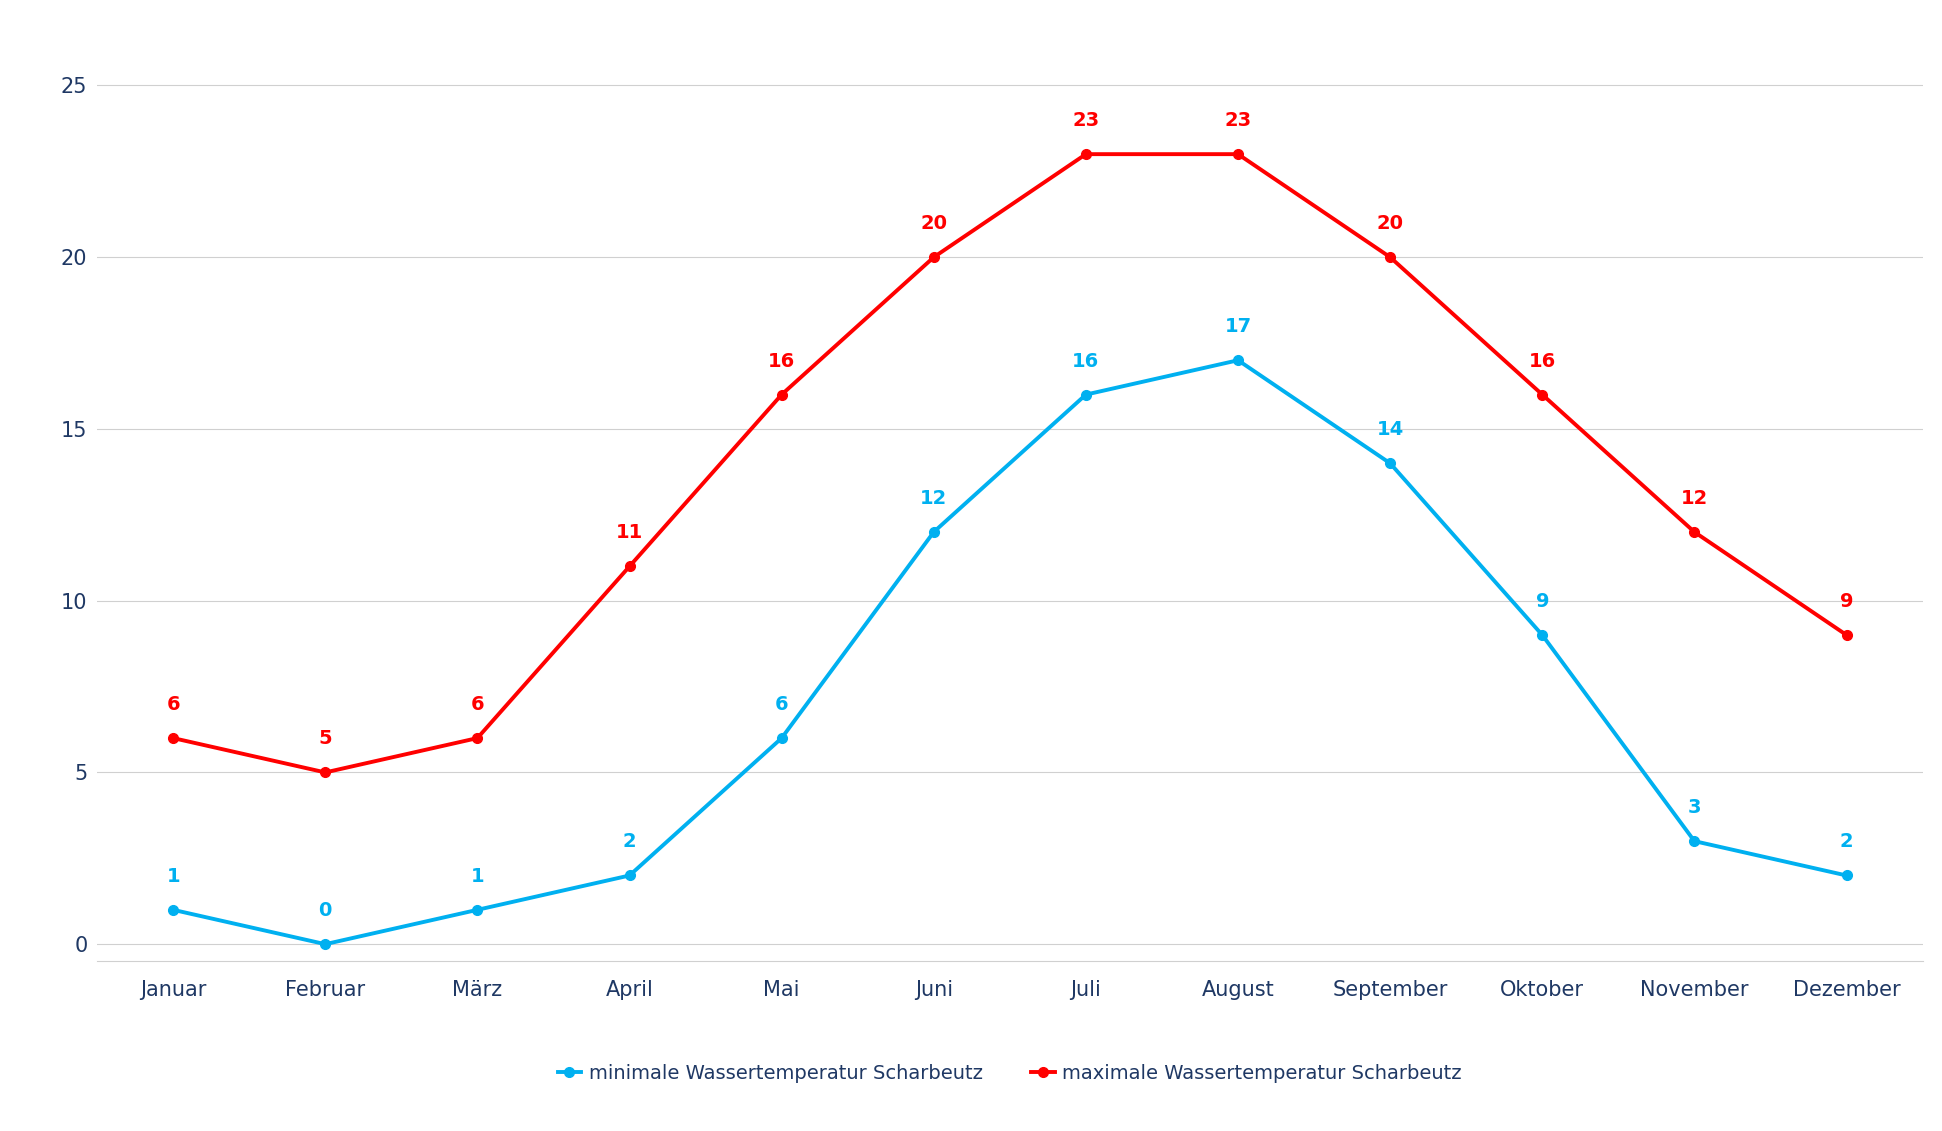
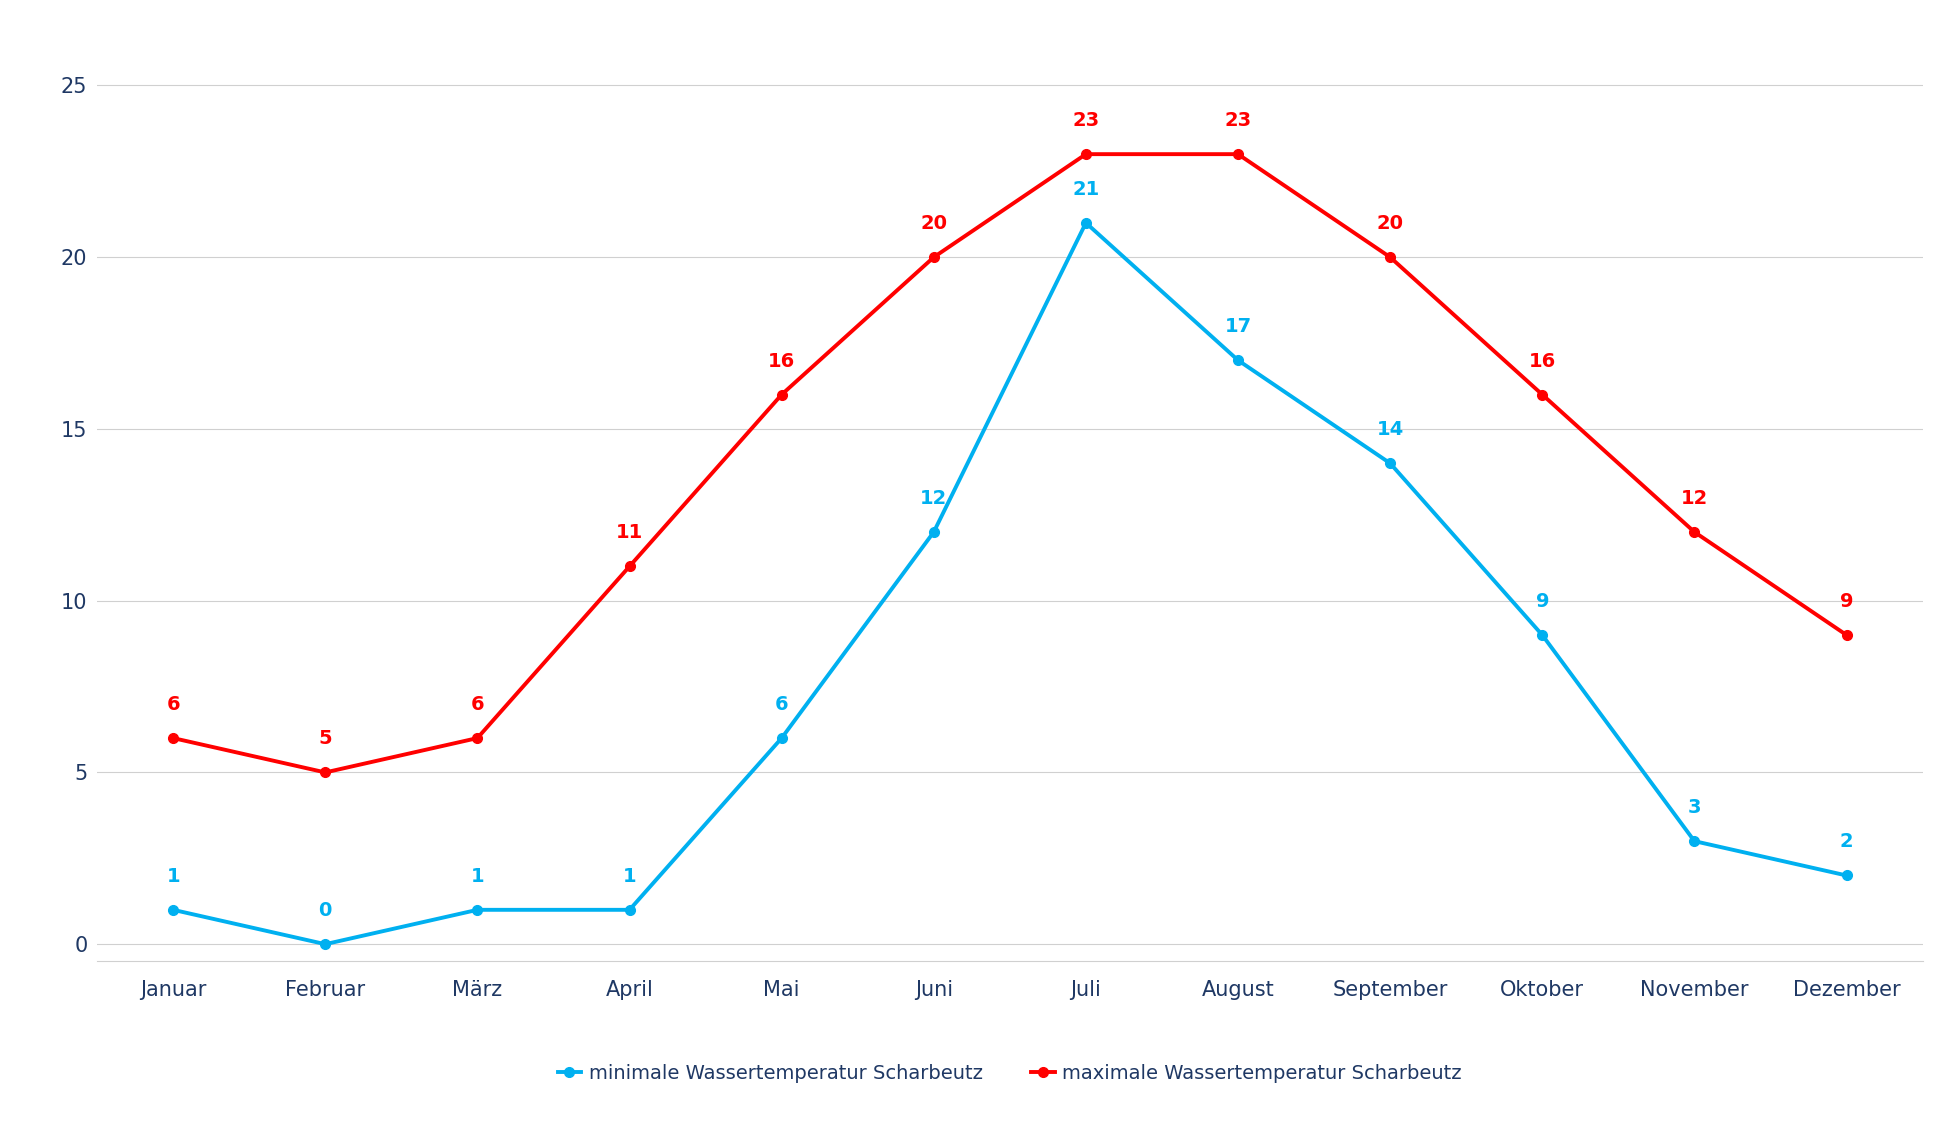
minimale Wassertemperatur Scharbeutz/April: 2 -> 1
minimale Wassertemperatur Scharbeutz/Juli: 16 -> 21
